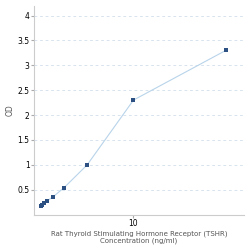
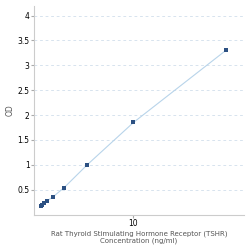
10: 2.30 -> 1.85
